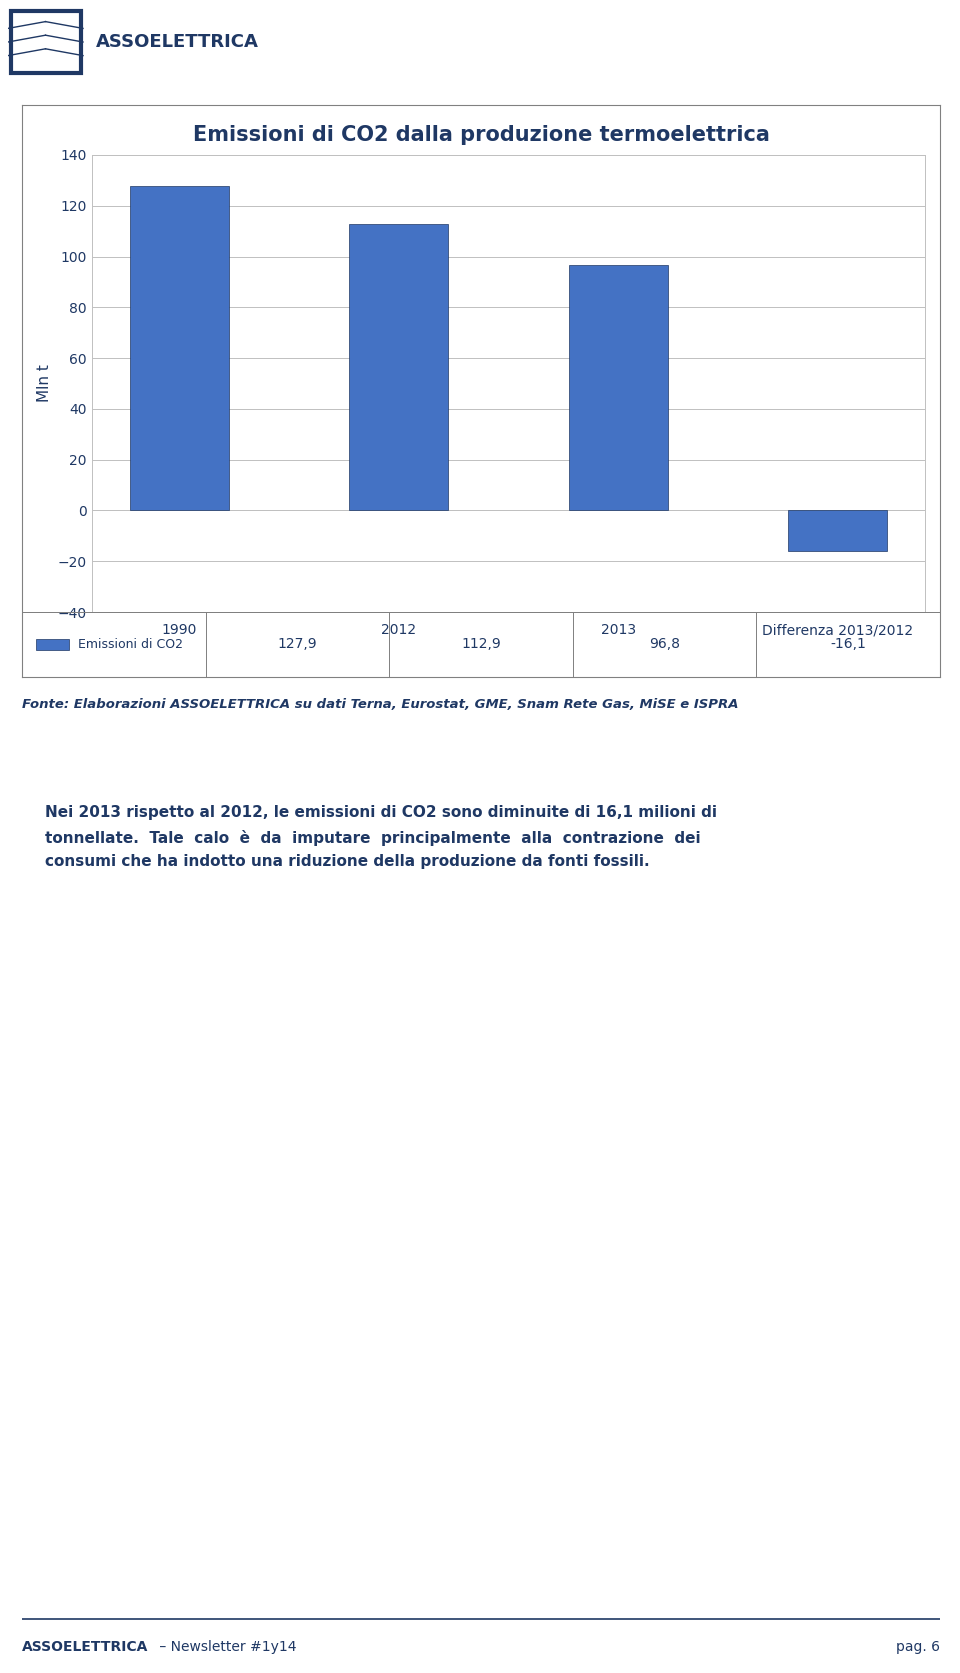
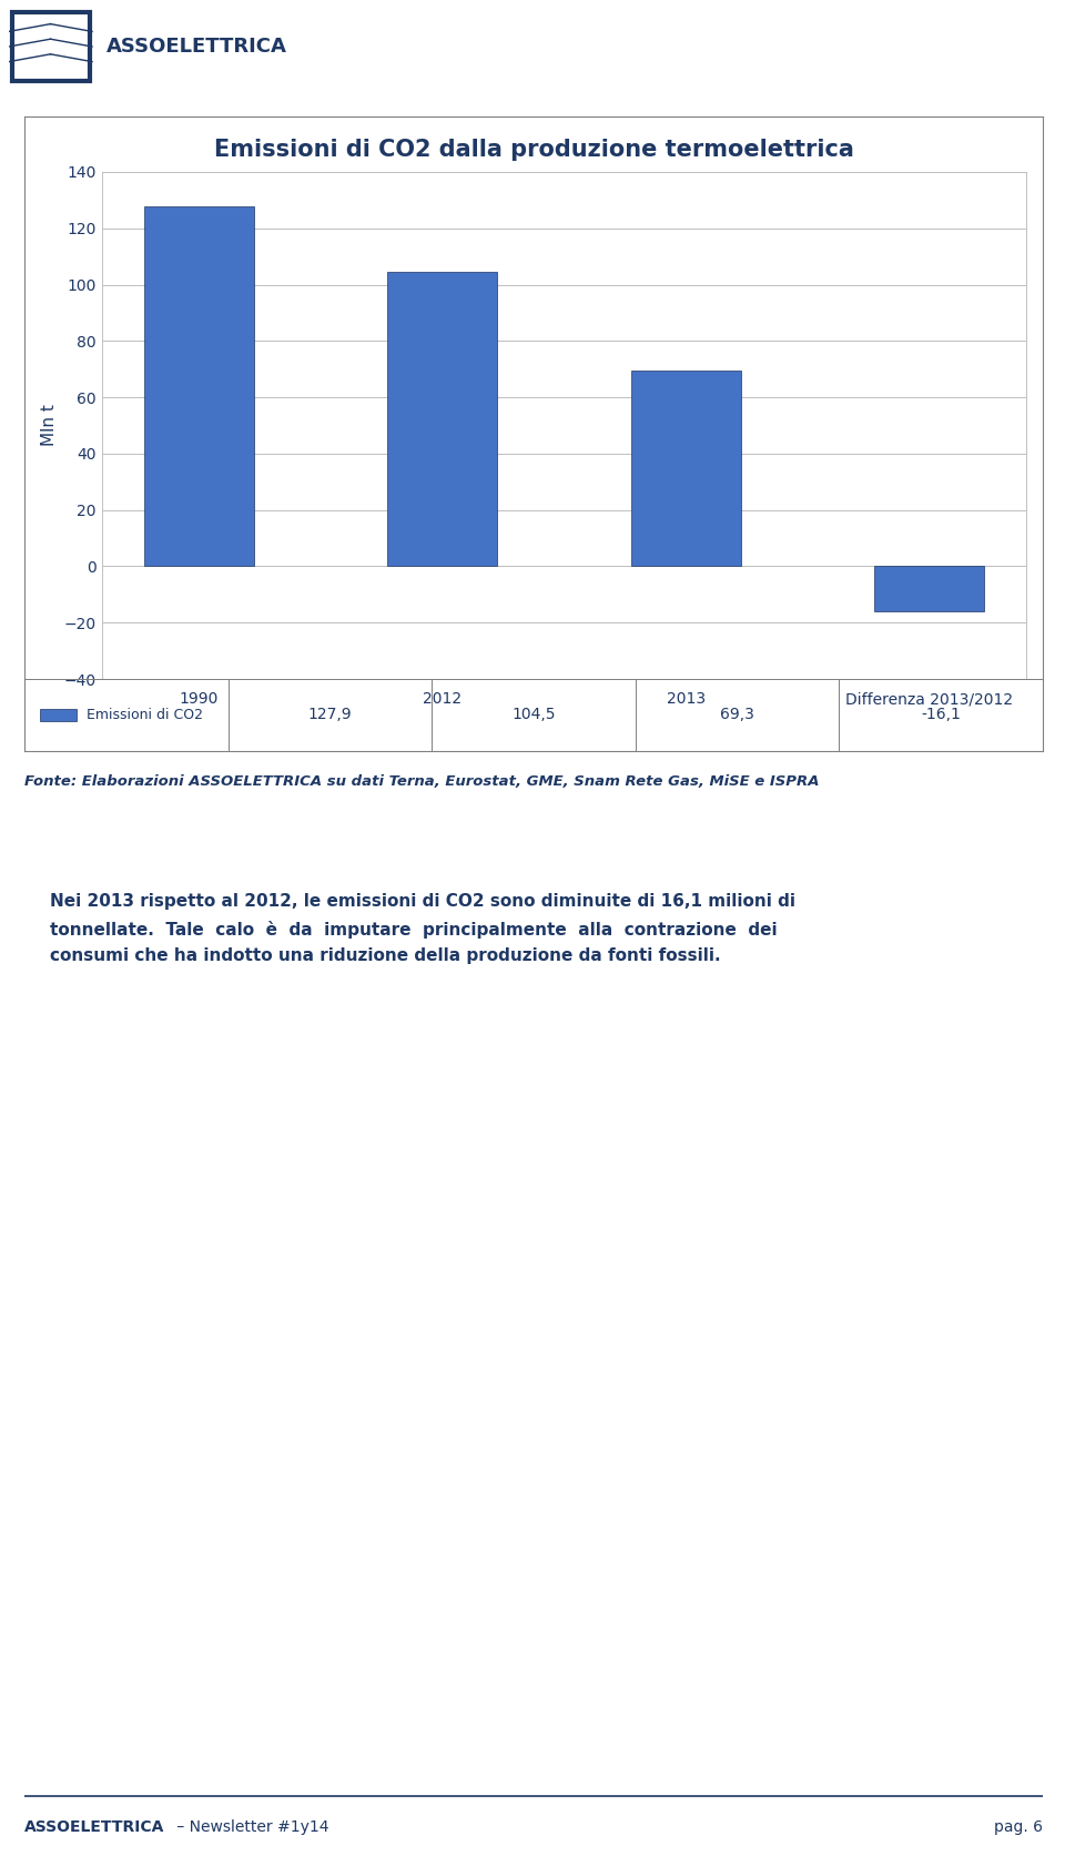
2012: 112,9 -> 104,5
2013: 96,8 -> 69,3
